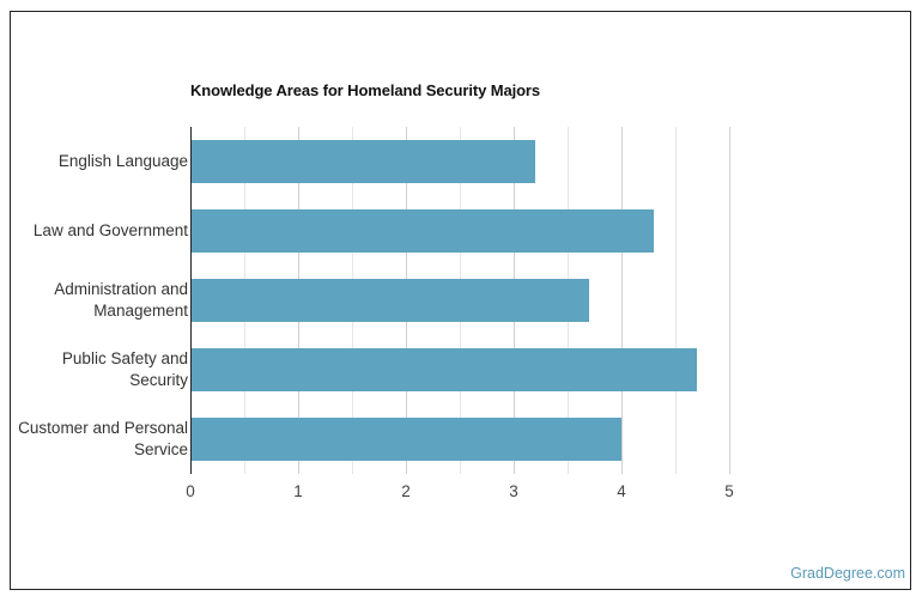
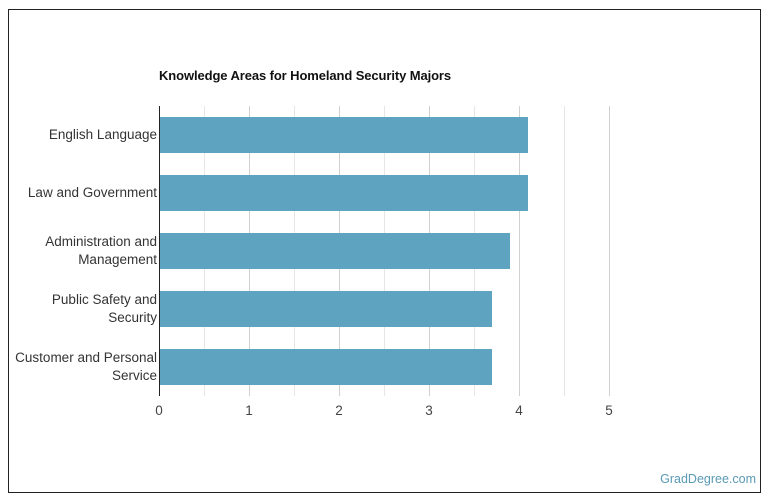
English Language: 3.2 -> 4.1
Law and Government: 4.3 -> 4.1
Administration and Management: 3.7 -> 3.9
Public Safety and Security: 4.7 -> 3.7
Customer and Personal Service: 4.0 -> 3.7
